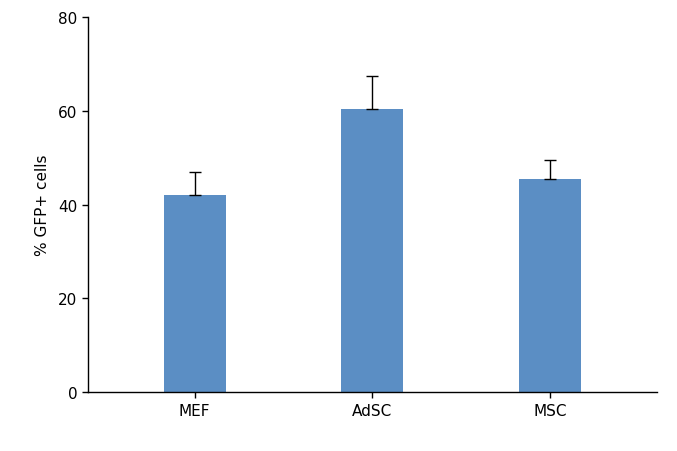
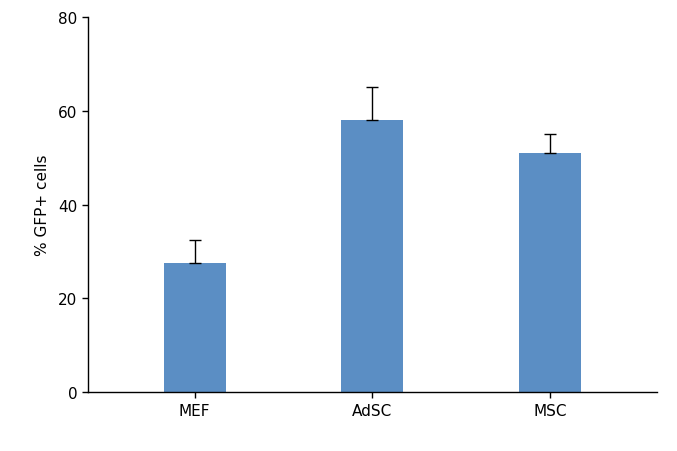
MEF: 42.0 -> 27.5
AdSC: 60.5 -> 58.0
MSC: 45.5 -> 51.0
